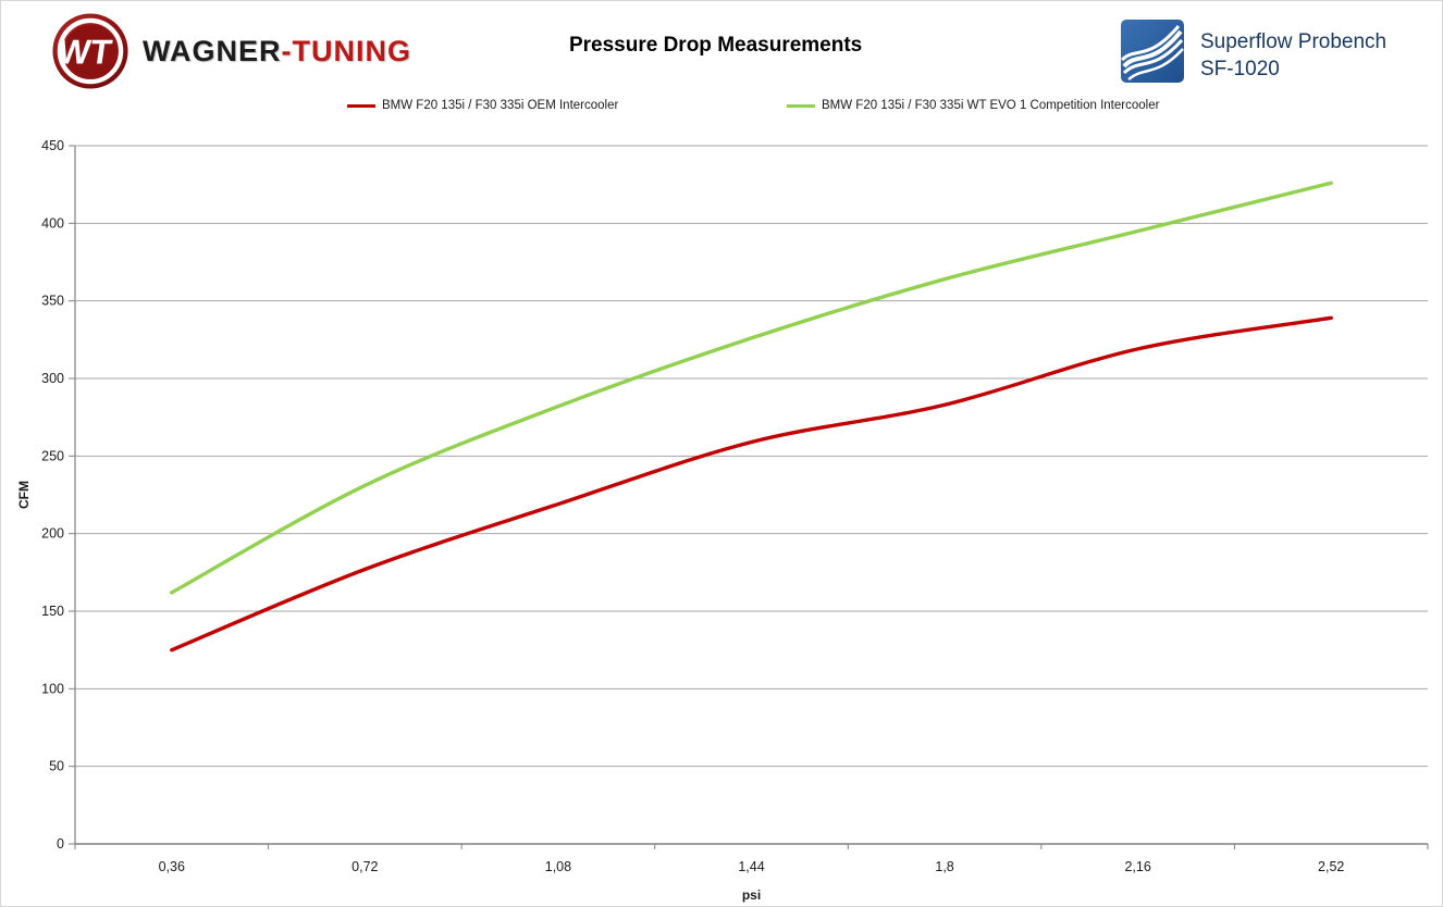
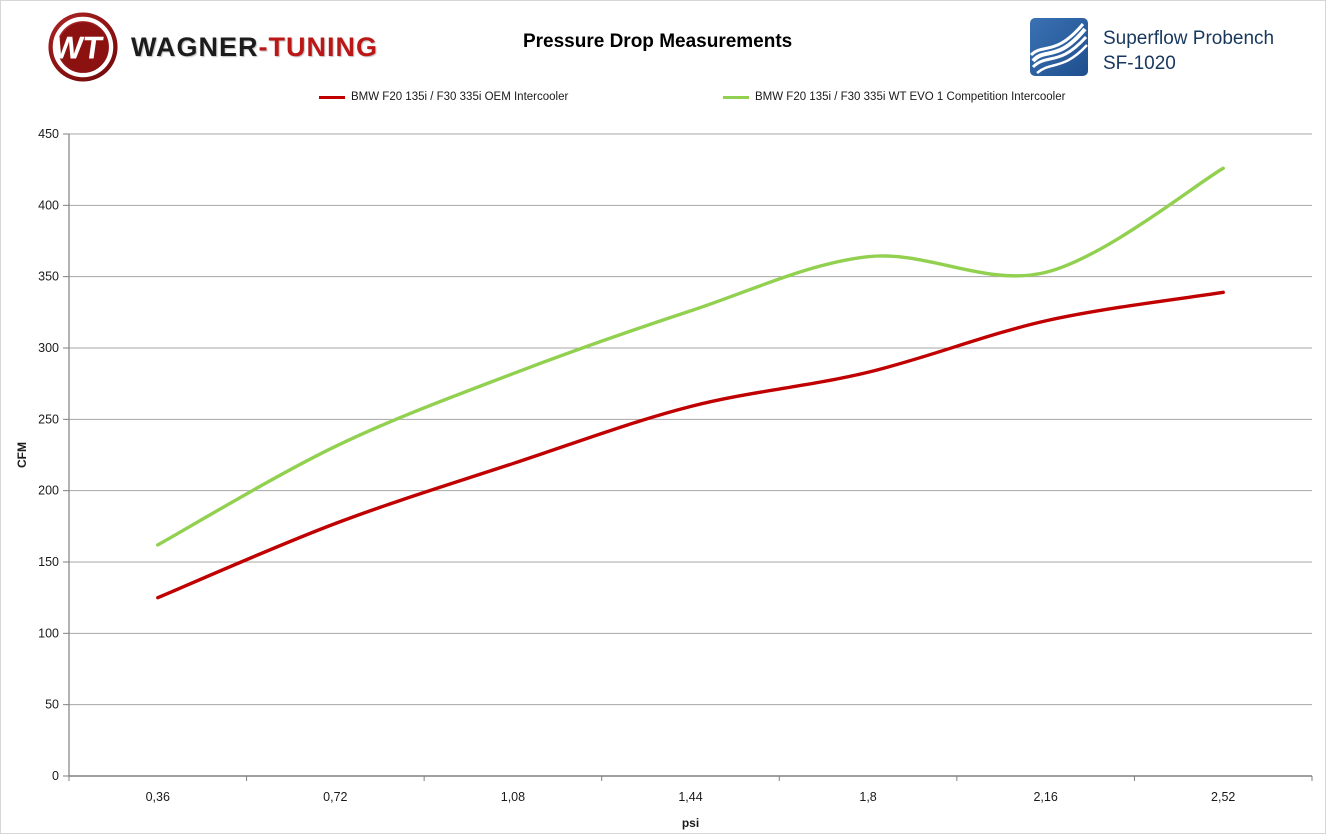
BMW F20 135i / F30 335i WT EVO 1 Competition Intercooler/2,16: 395 -> 353
